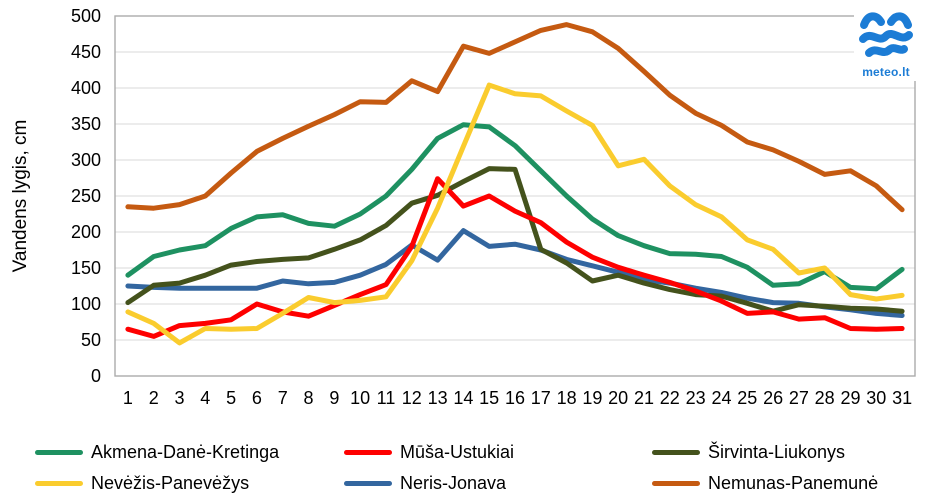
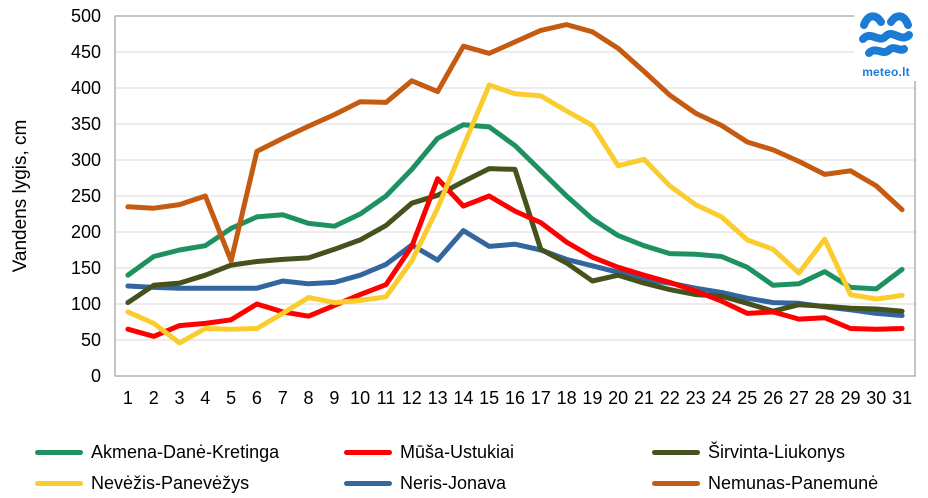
Nemunas-Panemunė/5: 280 -> 160
Nevėžis-Panevėžys/28: 150 -> 190
